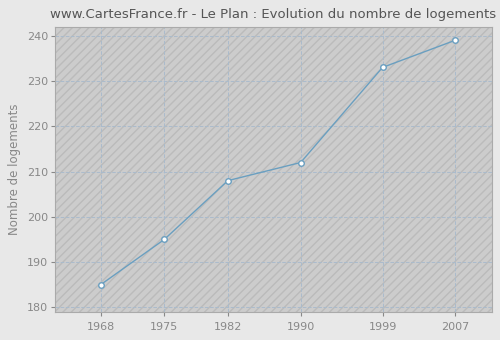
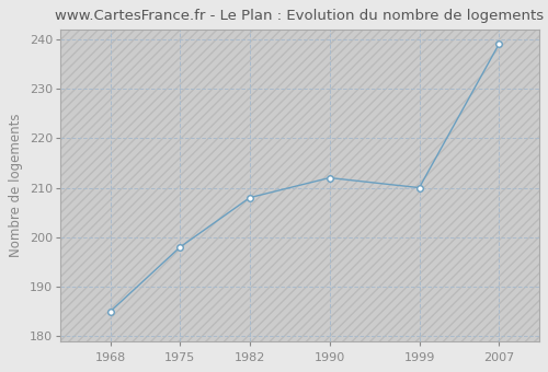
1975: 195 -> 198
1999: 233 -> 210
